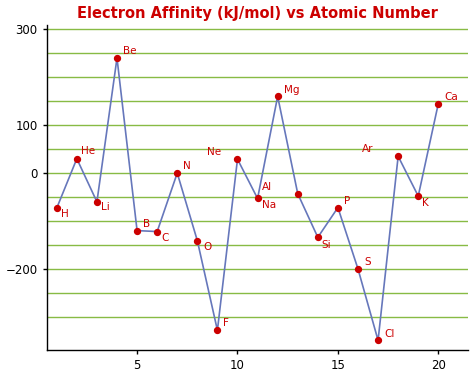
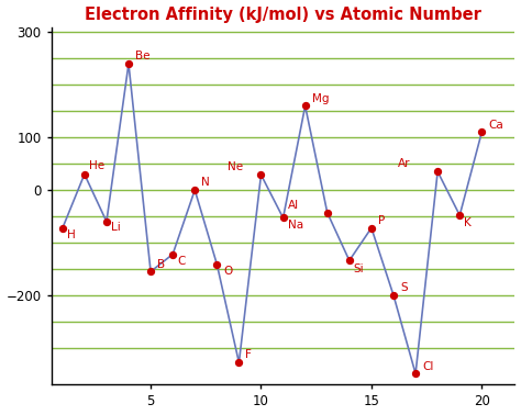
5: -120 -> -155
20: 145 -> 110
